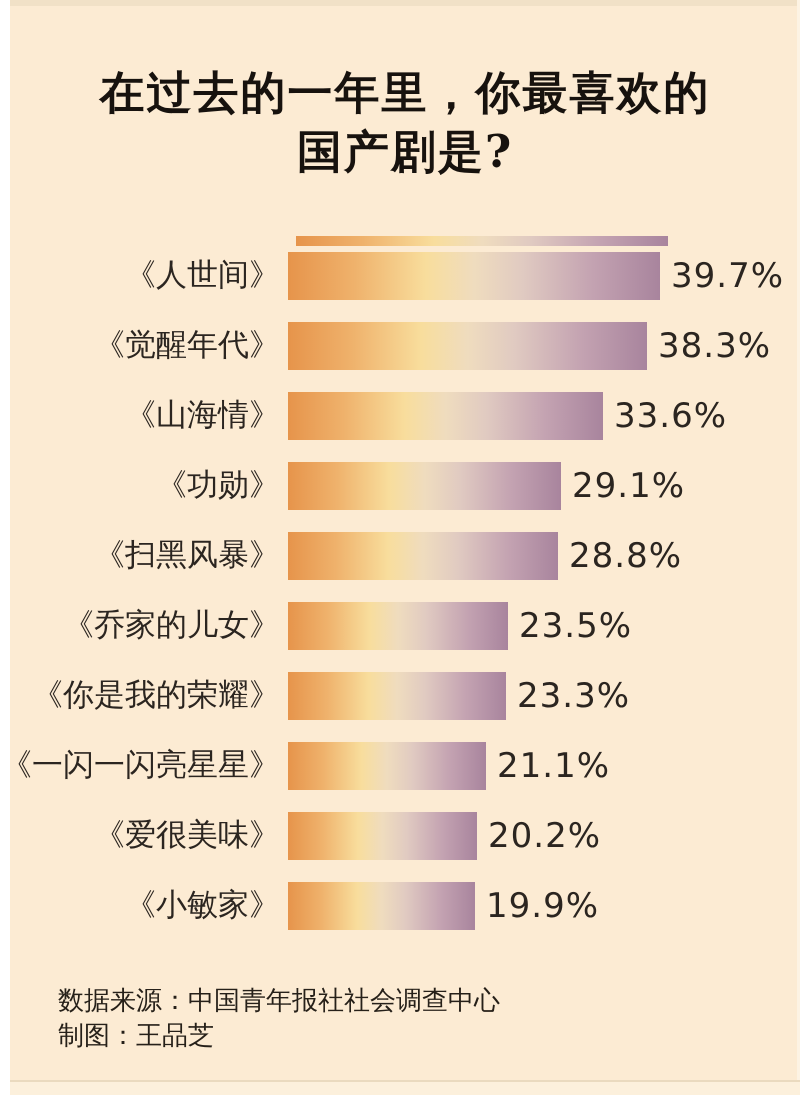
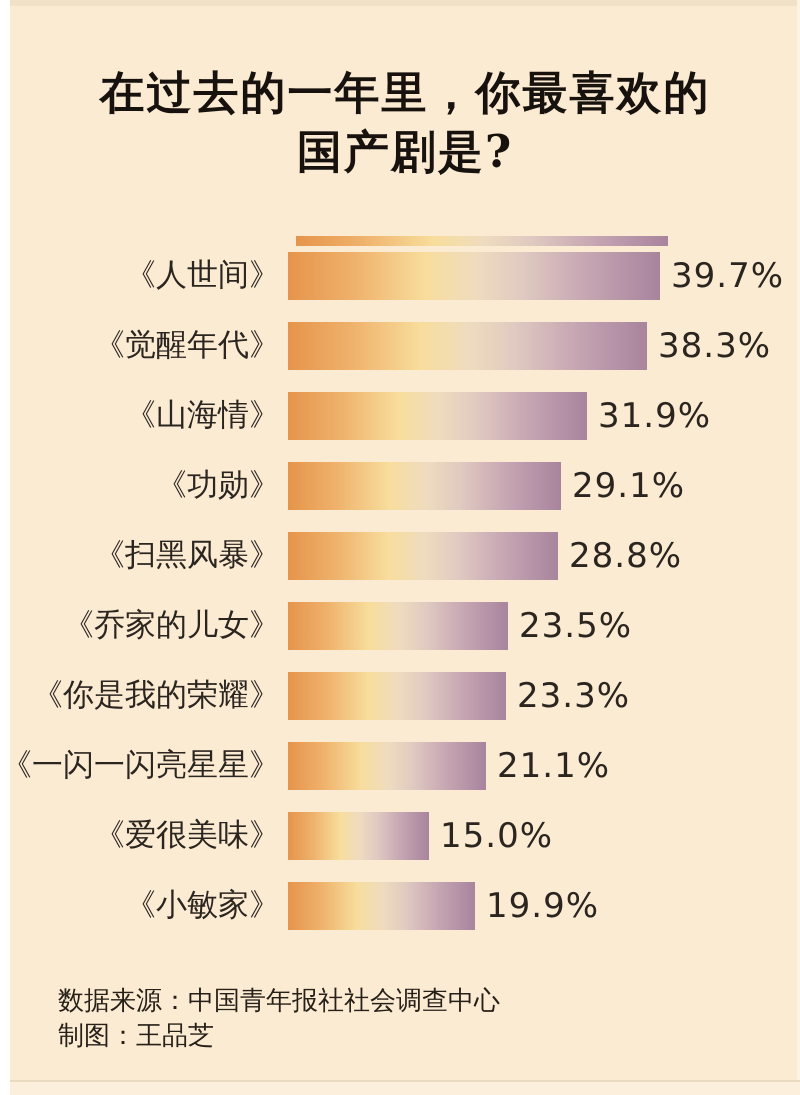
《山海情》: 33.6% -> 31.9%
《爱很美味》: 20.2% -> 15.0%
